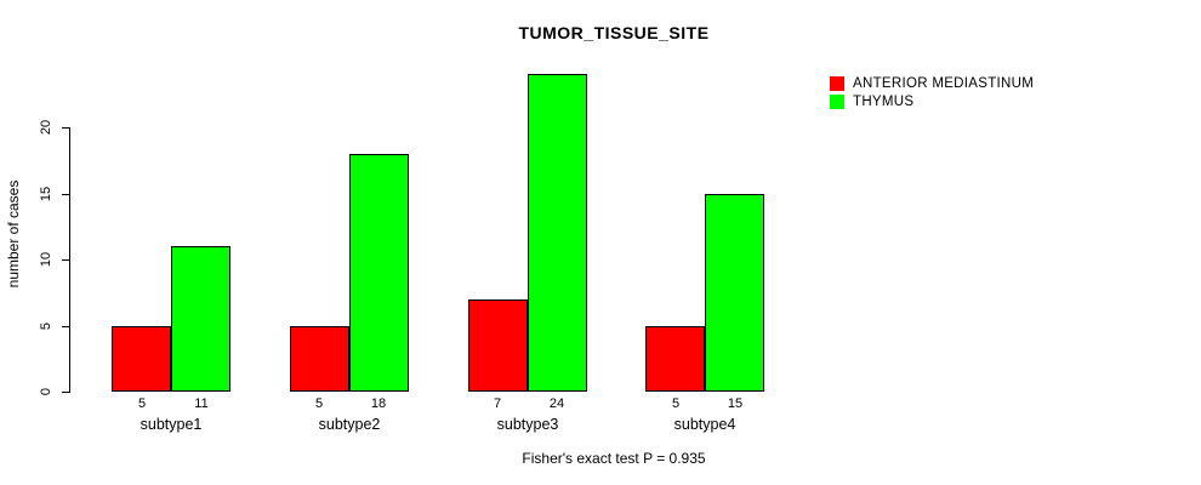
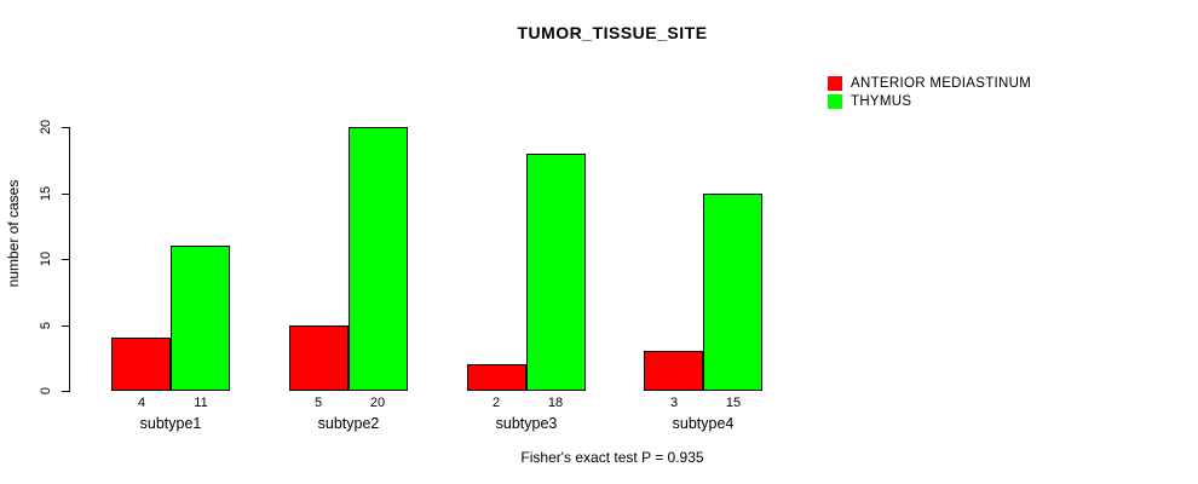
ANTERIOR MEDIASTINUM/subtype1: 5 -> 4
THYMUS/subtype2: 18 -> 20
ANTERIOR MEDIASTINUM/subtype3: 7 -> 2
THYMUS/subtype3: 24 -> 18
ANTERIOR MEDIASTINUM/subtype4: 5 -> 3
